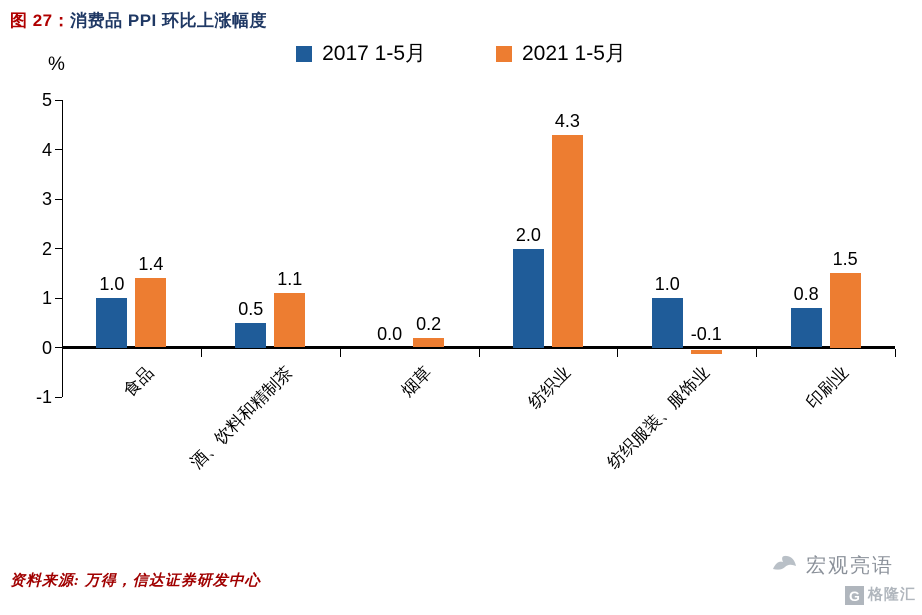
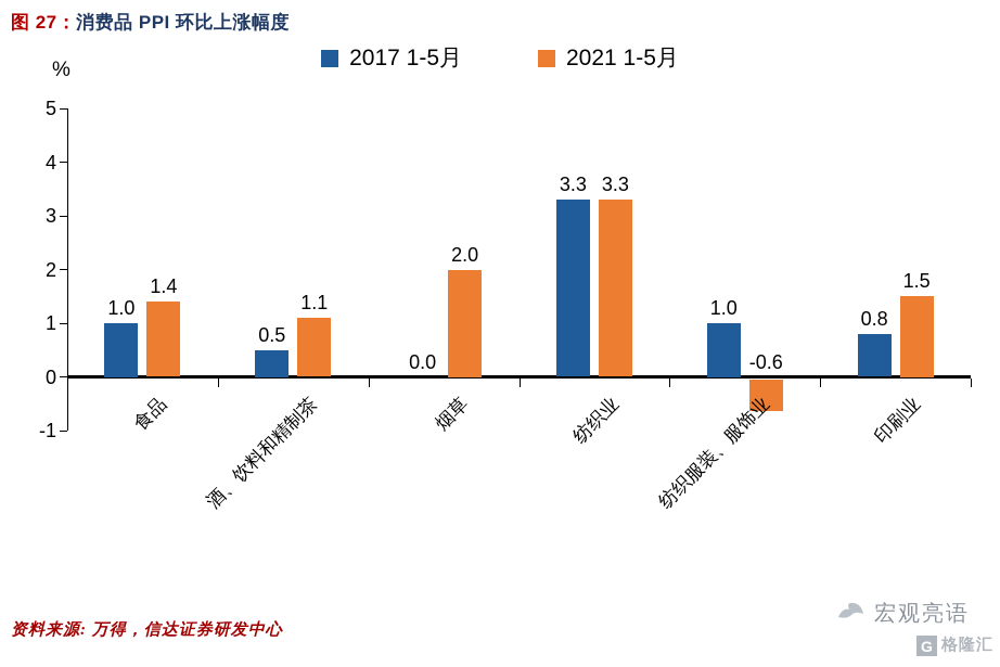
2021 1-5月/烟草: 0.2 -> 2.0
2017 1-5月/纺织业: 2.0 -> 3.3
2021 1-5月/纺织业: 4.3 -> 3.3
2021 1-5月/纺织服装、服饰业: -0.1 -> -0.6
